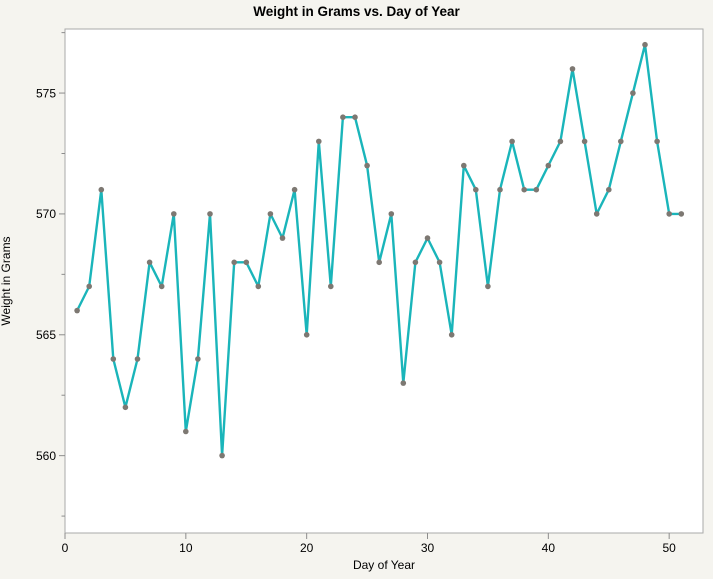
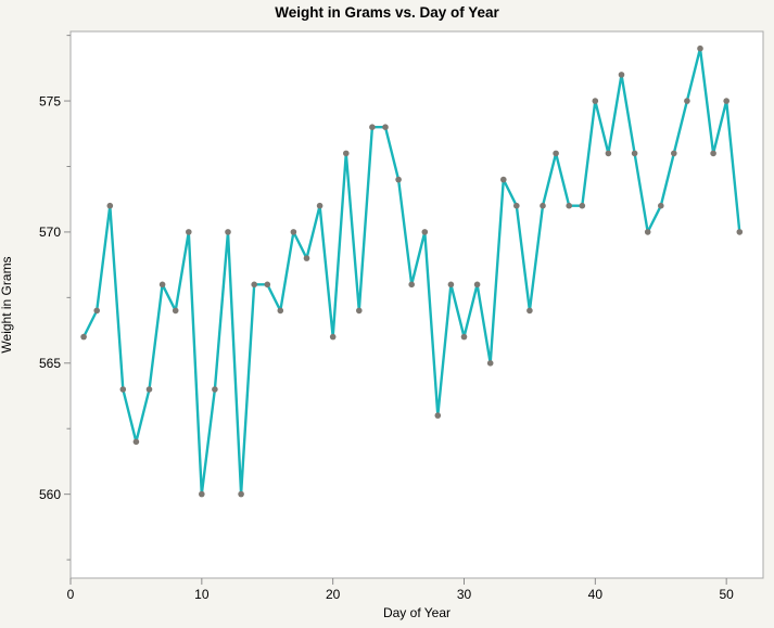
10: 561 -> 560
20: 565 -> 566
30: 569 -> 566
40: 572 -> 575
50: 570 -> 575
